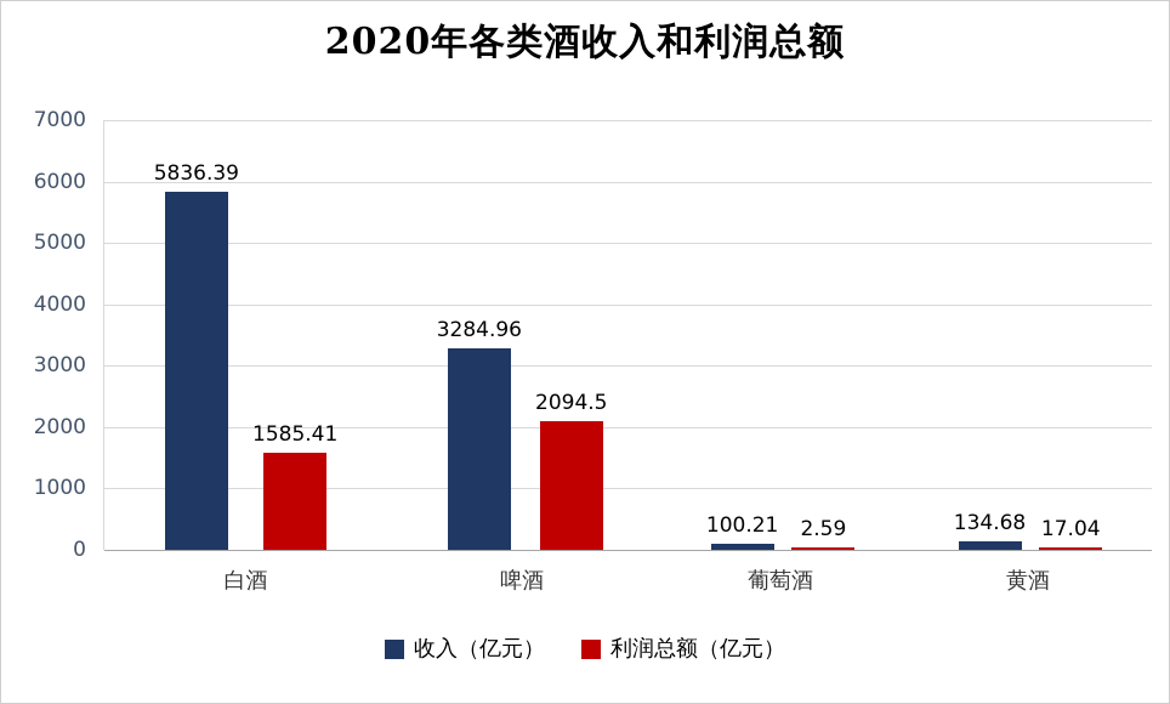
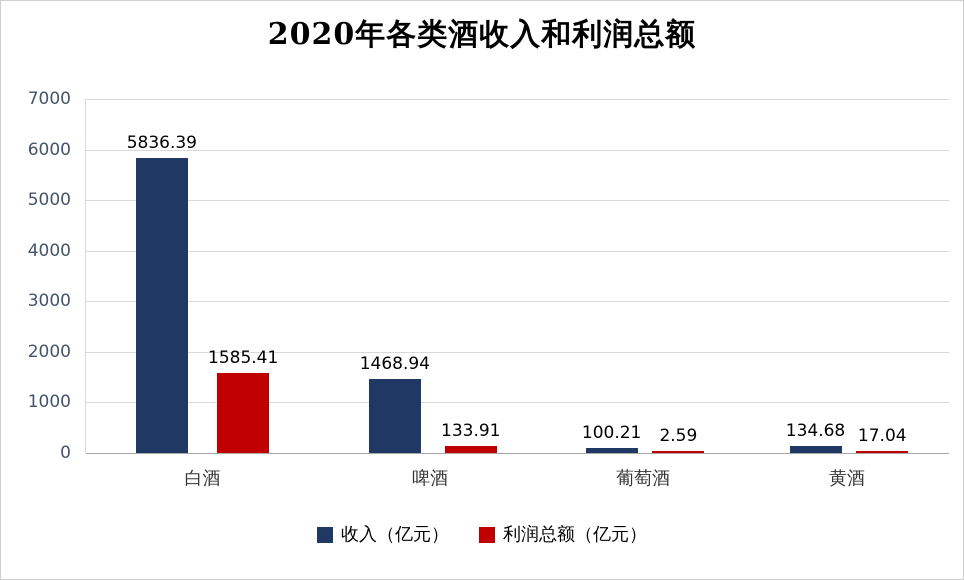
收入（亿元）/啤酒: 3284.96 -> 1468.94
利润总额（亿元）/啤酒: 2094.5 -> 133.91
